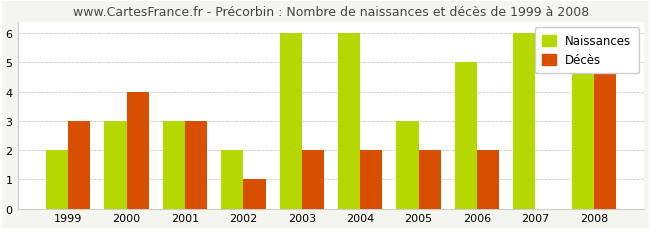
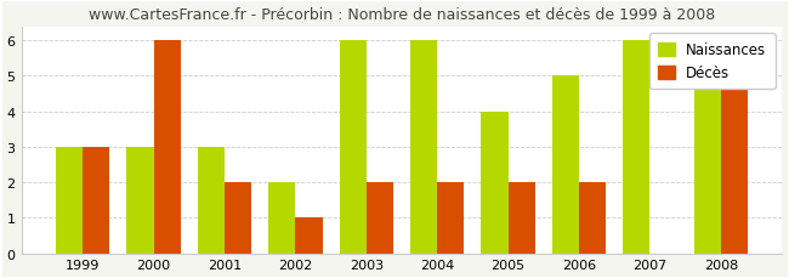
Naissances/1999: 2 -> 3
Décès/2000: 4 -> 6
Décès/2001: 3 -> 2
Naissances/2005: 3 -> 4
